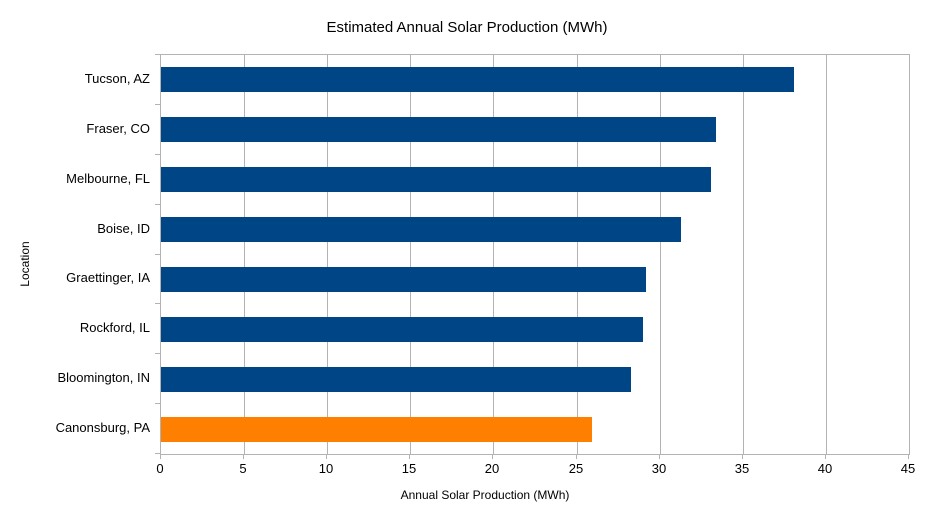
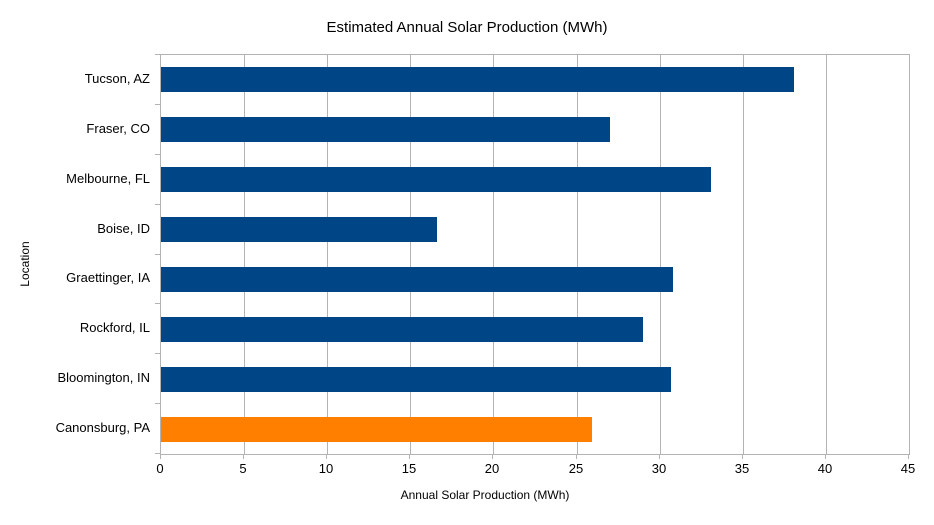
Fraser, CO: 33.4 -> 27.0
Boise, ID: 31.3 -> 16.6
Graettinger, IA: 29.2 -> 30.8
Bloomington, IN: 28.3 -> 30.7
